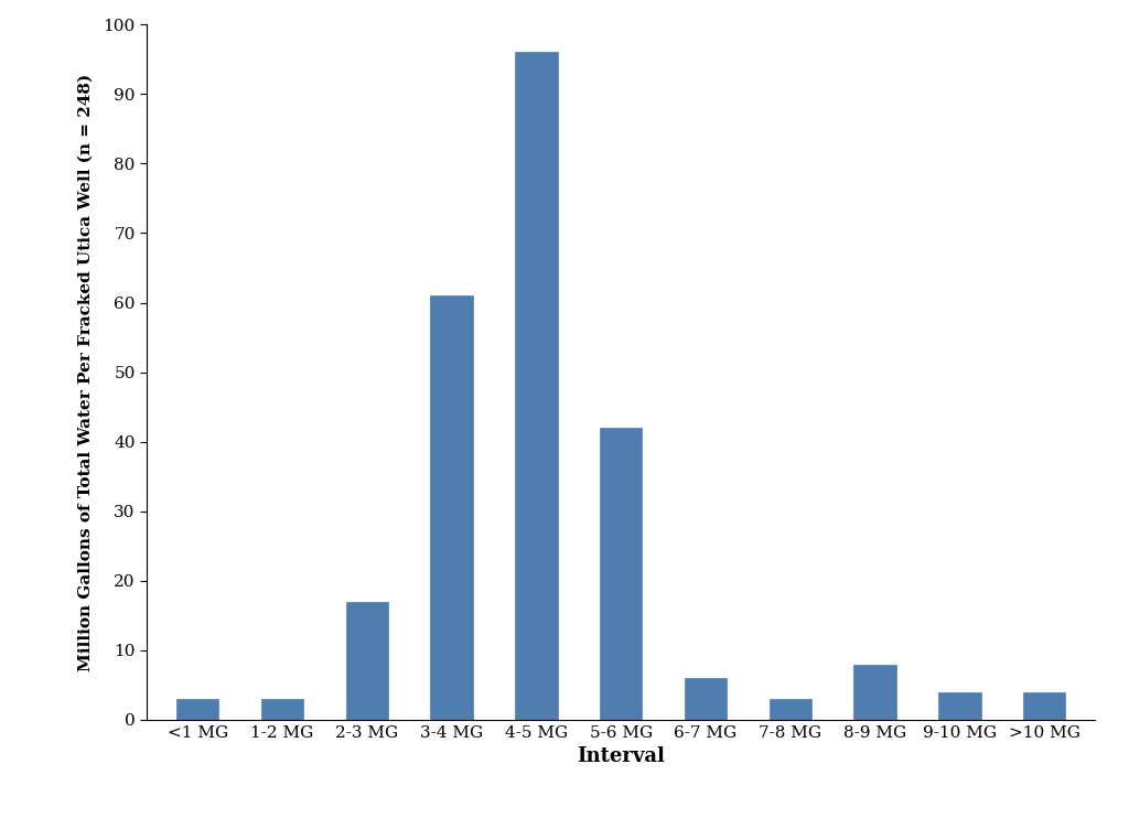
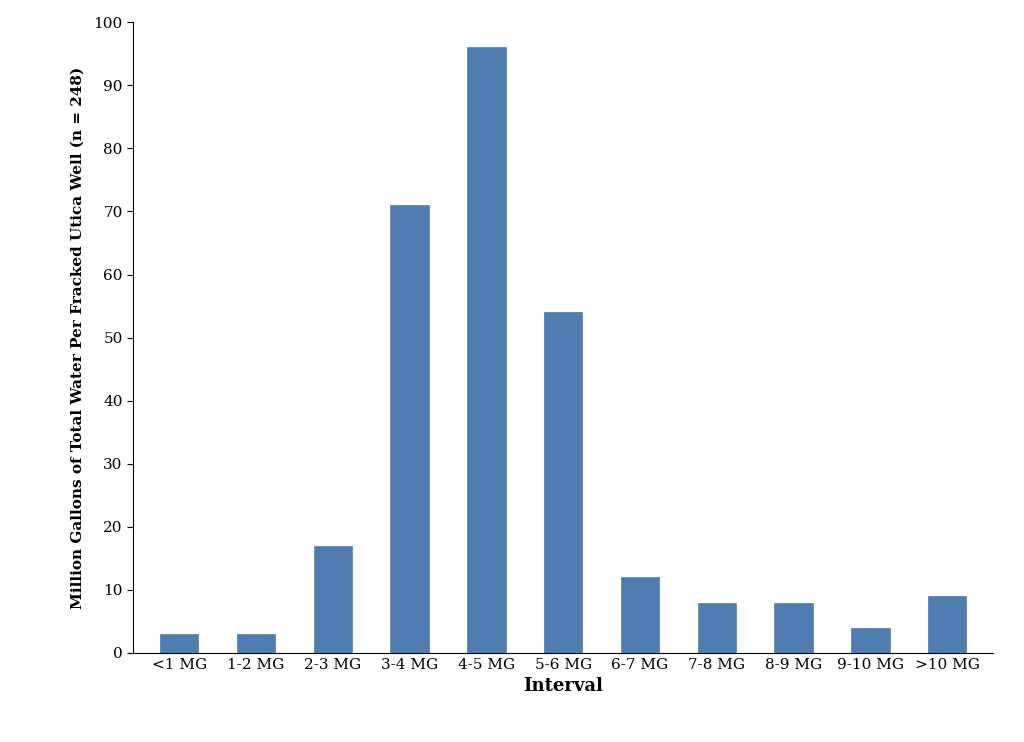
3-4 MG: 61 -> 71
5-6 MG: 42 -> 54
6-7 MG: 6 -> 12
7-8 MG: 3 -> 8
>10 MG: 4 -> 9
